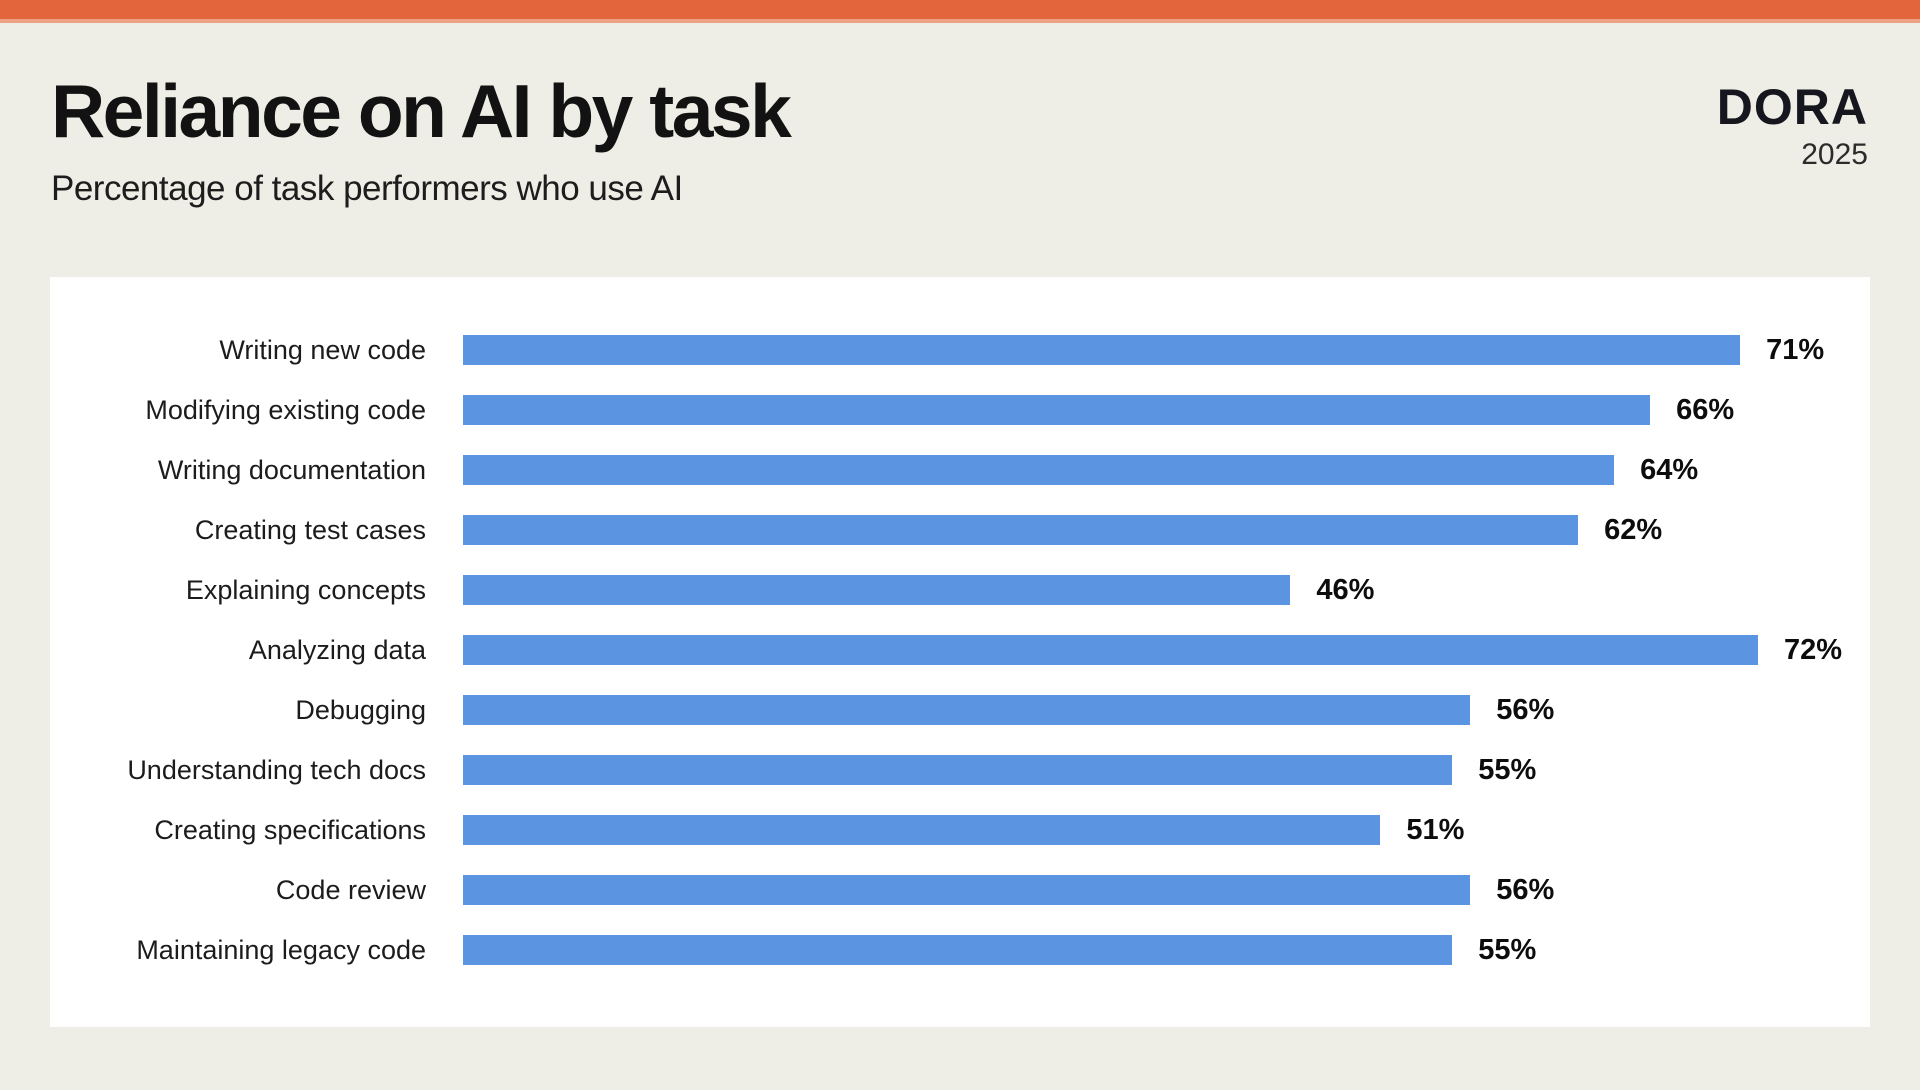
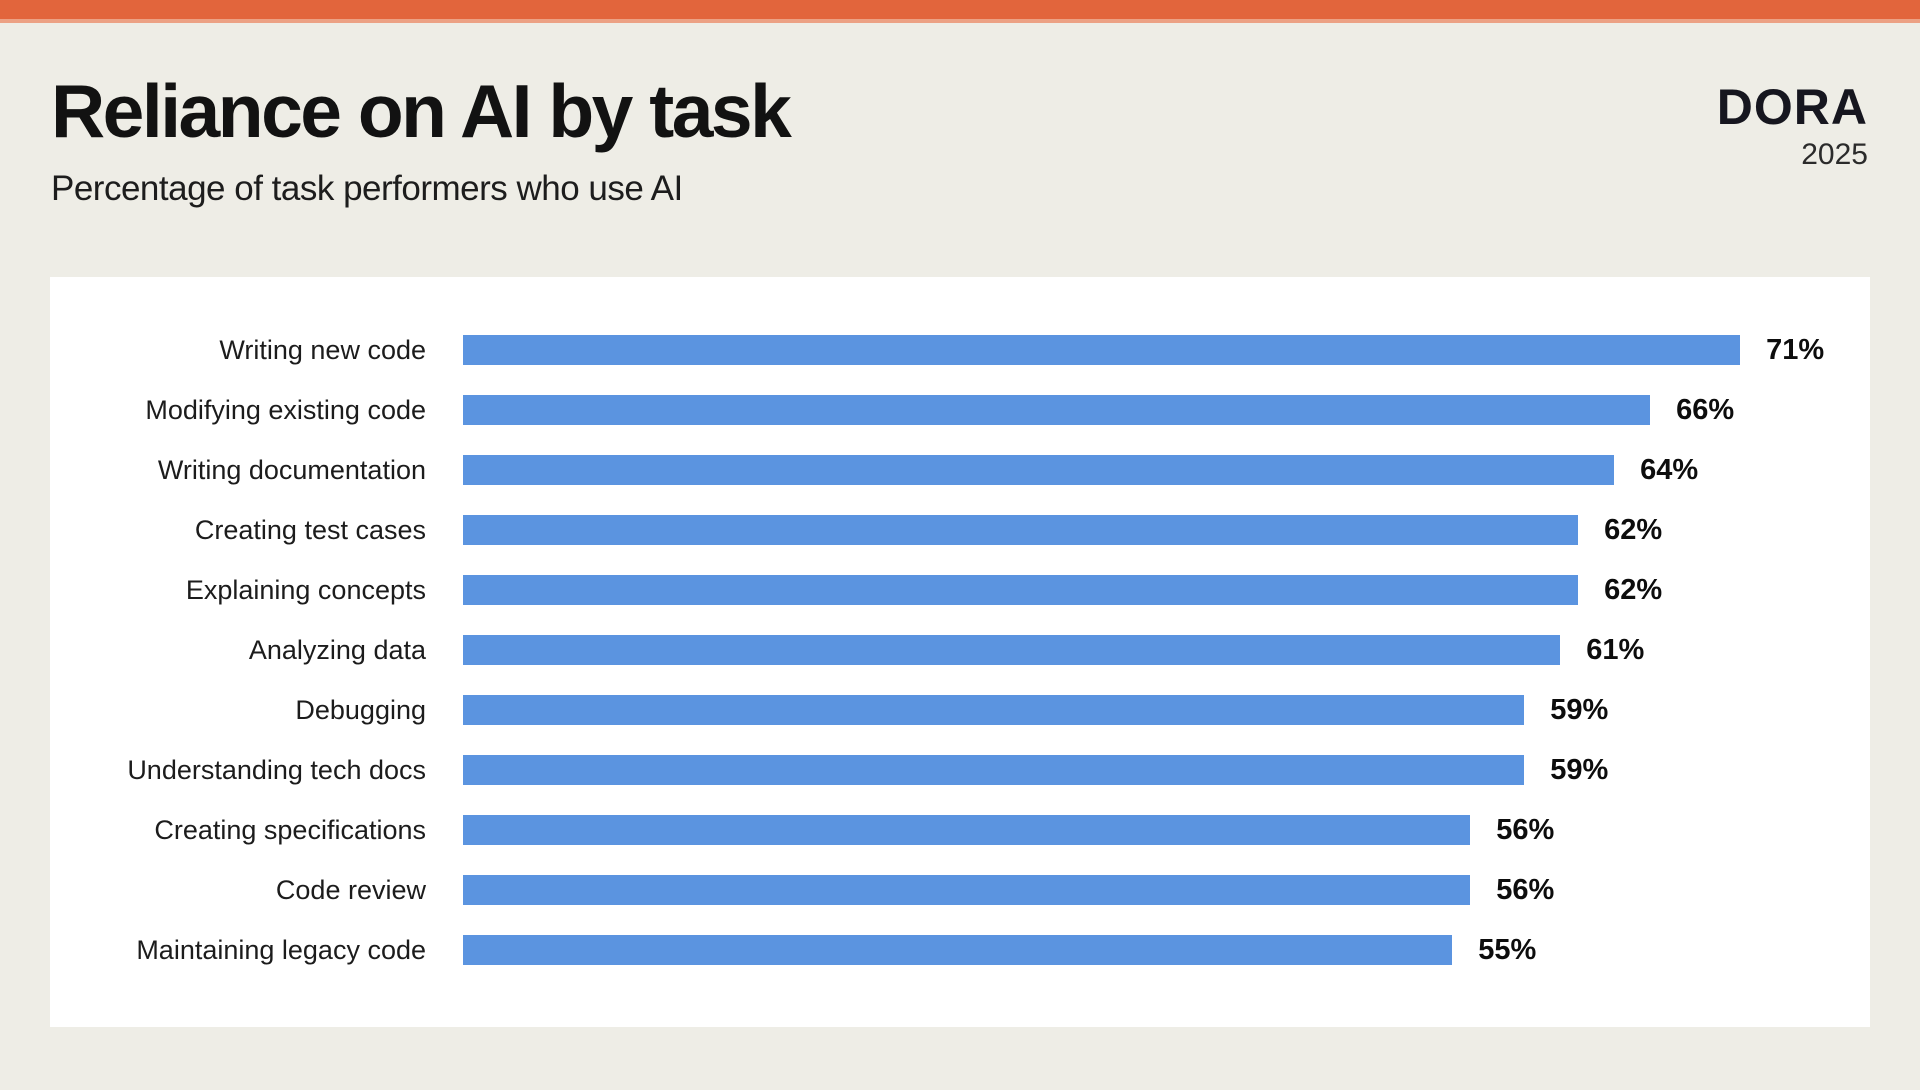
Explaining concepts: 46% -> 62%
Analyzing data: 72% -> 61%
Debugging: 56% -> 59%
Understanding tech docs: 55% -> 59%
Creating specifications: 51% -> 56%
